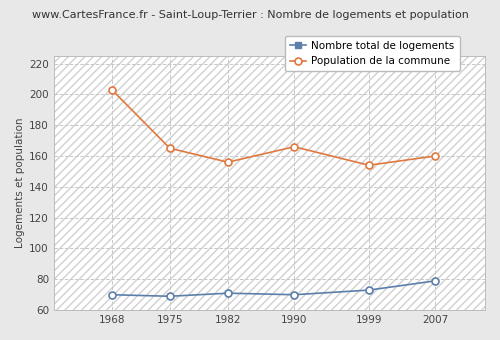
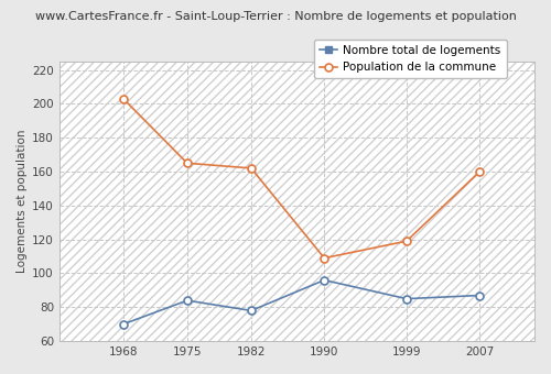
Nombre total de logements/1975: 69 -> 84
Nombre total de logements/1982: 71 -> 78
Population de la commune/1982: 156 -> 162
Nombre total de logements/1990: 70 -> 96
Population de la commune/1990: 166 -> 109
Nombre total de logements/1999: 73 -> 85
Population de la commune/1999: 154 -> 119
Nombre total de logements/2007: 79 -> 87
